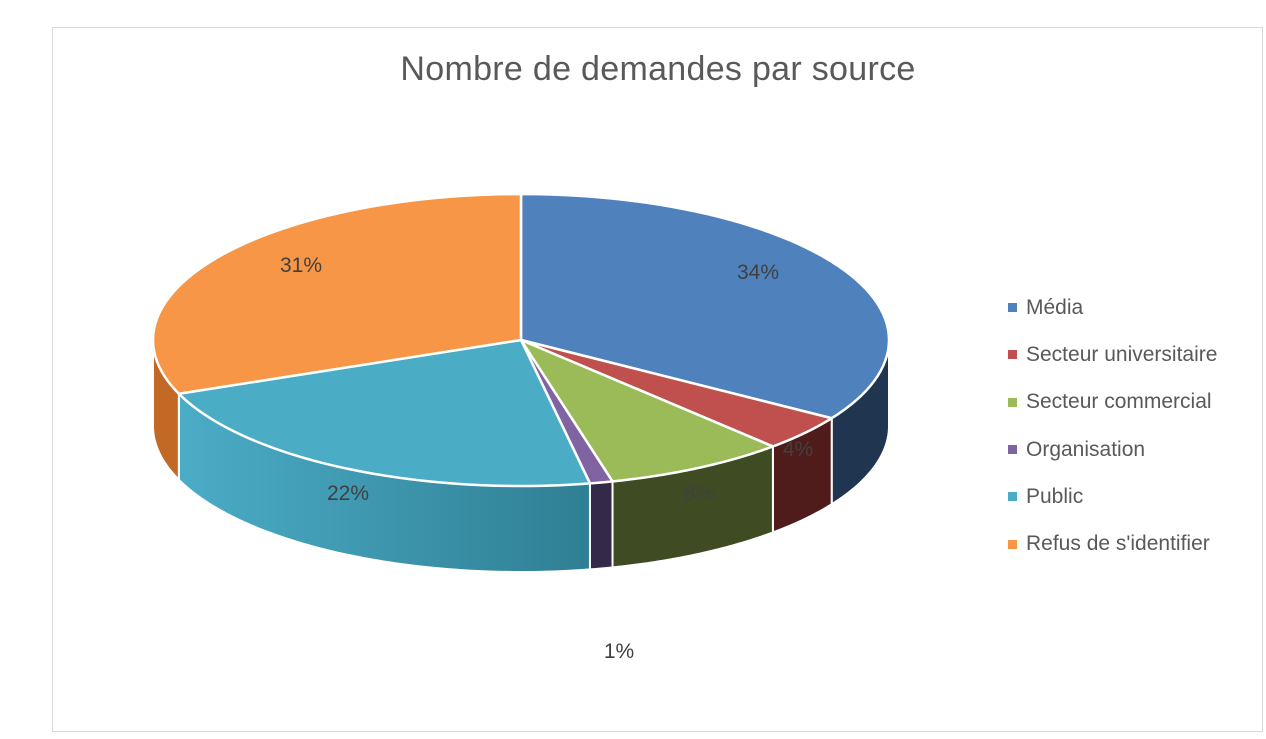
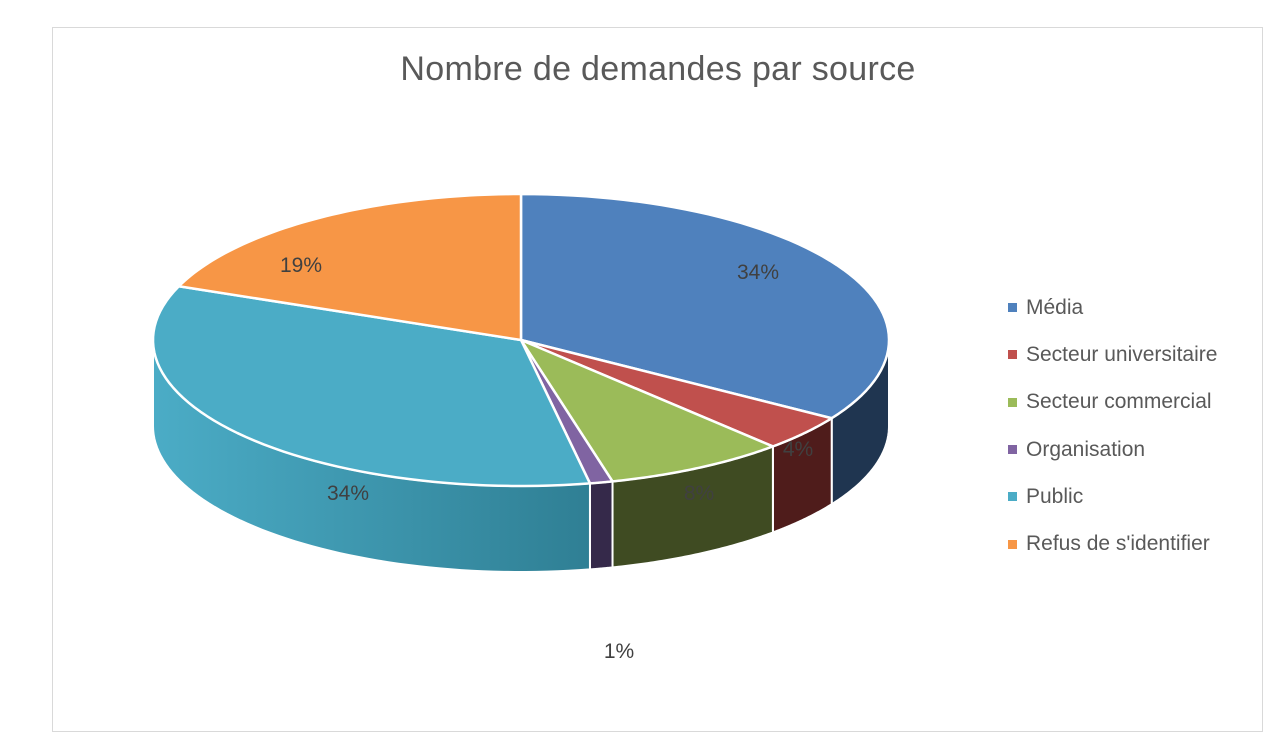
Public: 22% -> 34%
Refus de s'identifier: 31% -> 19%
